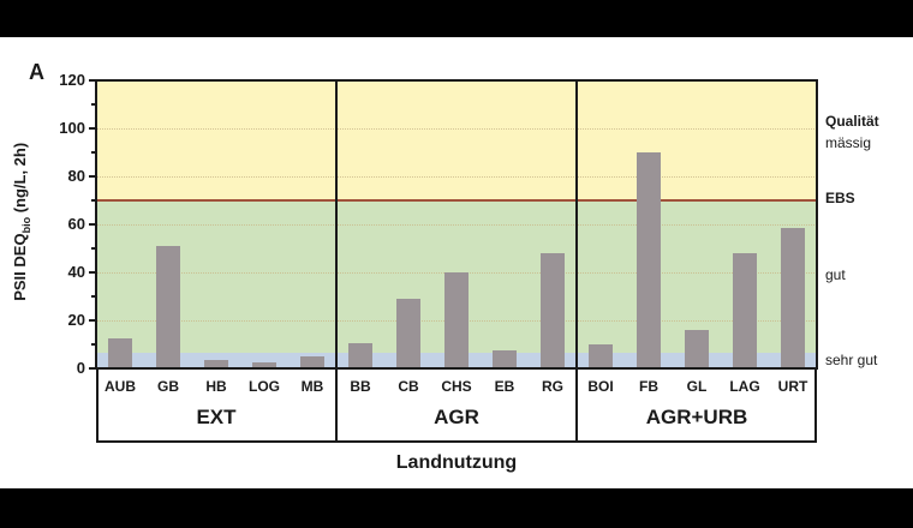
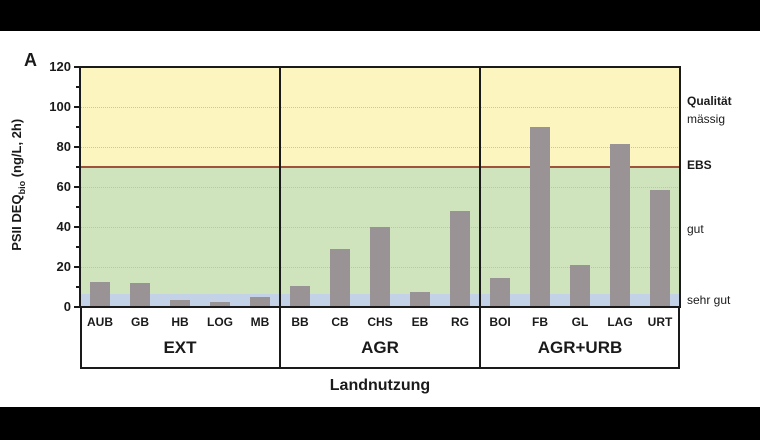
GB: 51 -> 12
BOI: 10 -> 14
GL: 16 -> 21
LAG: 48 -> 82
